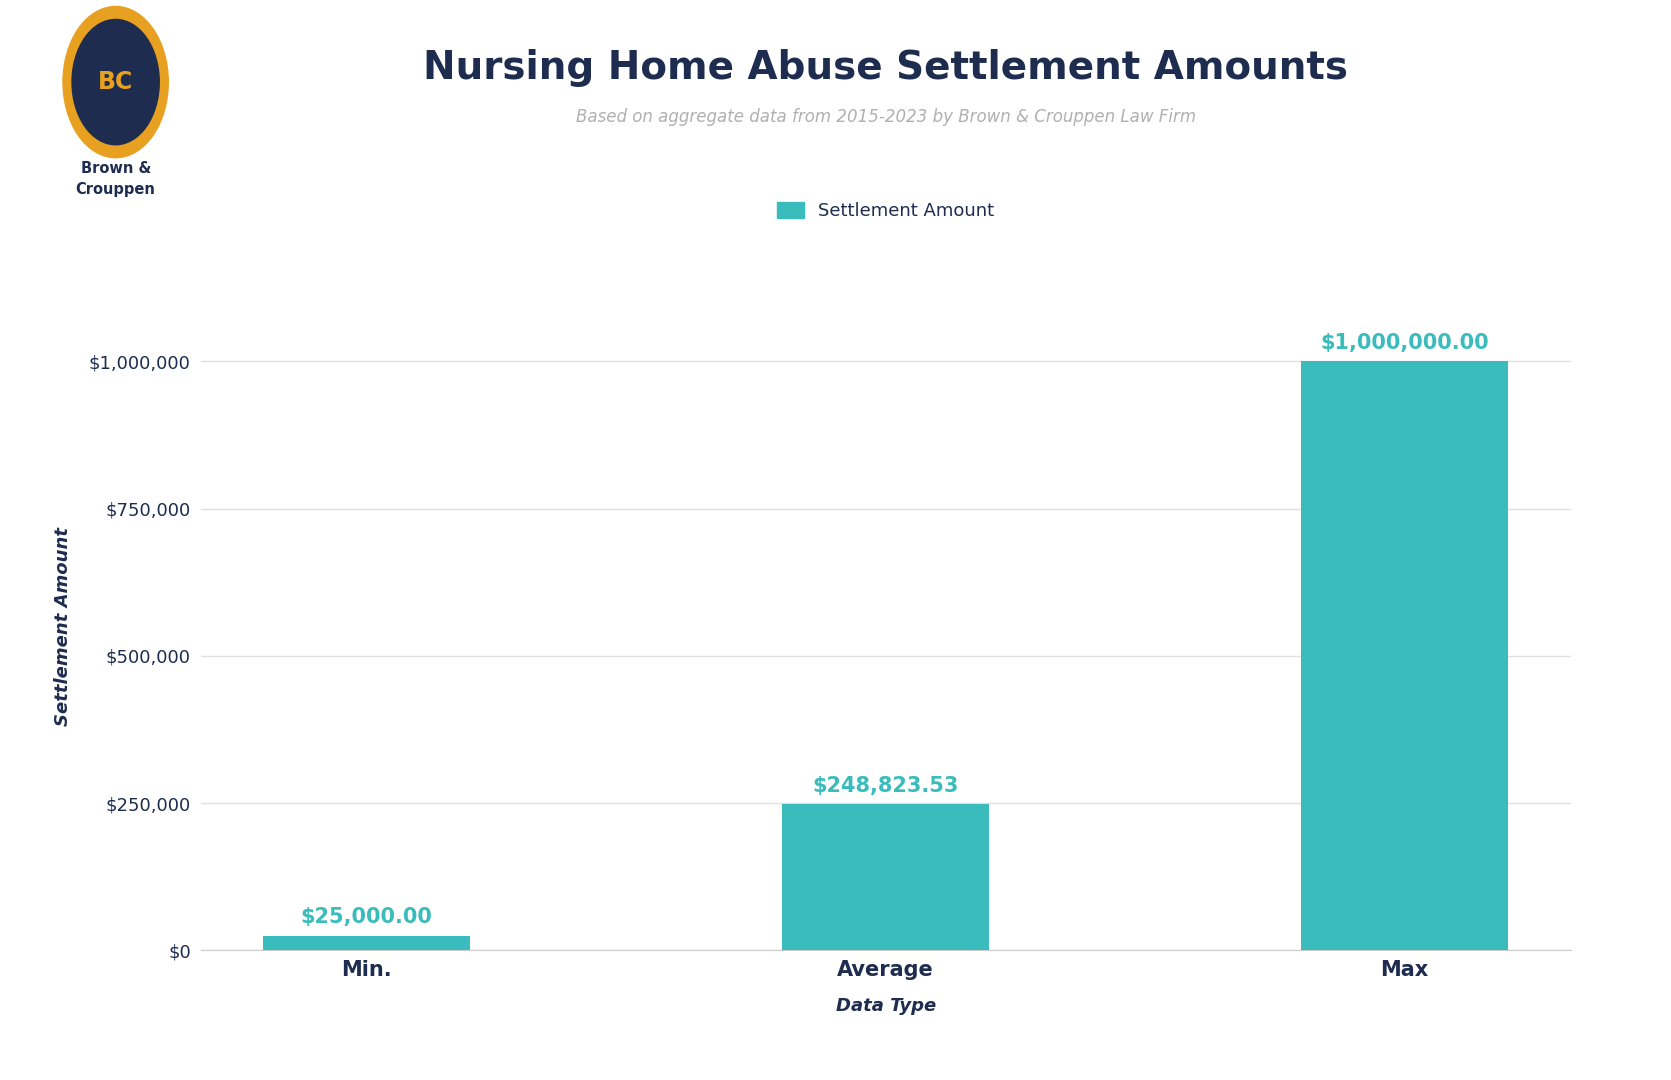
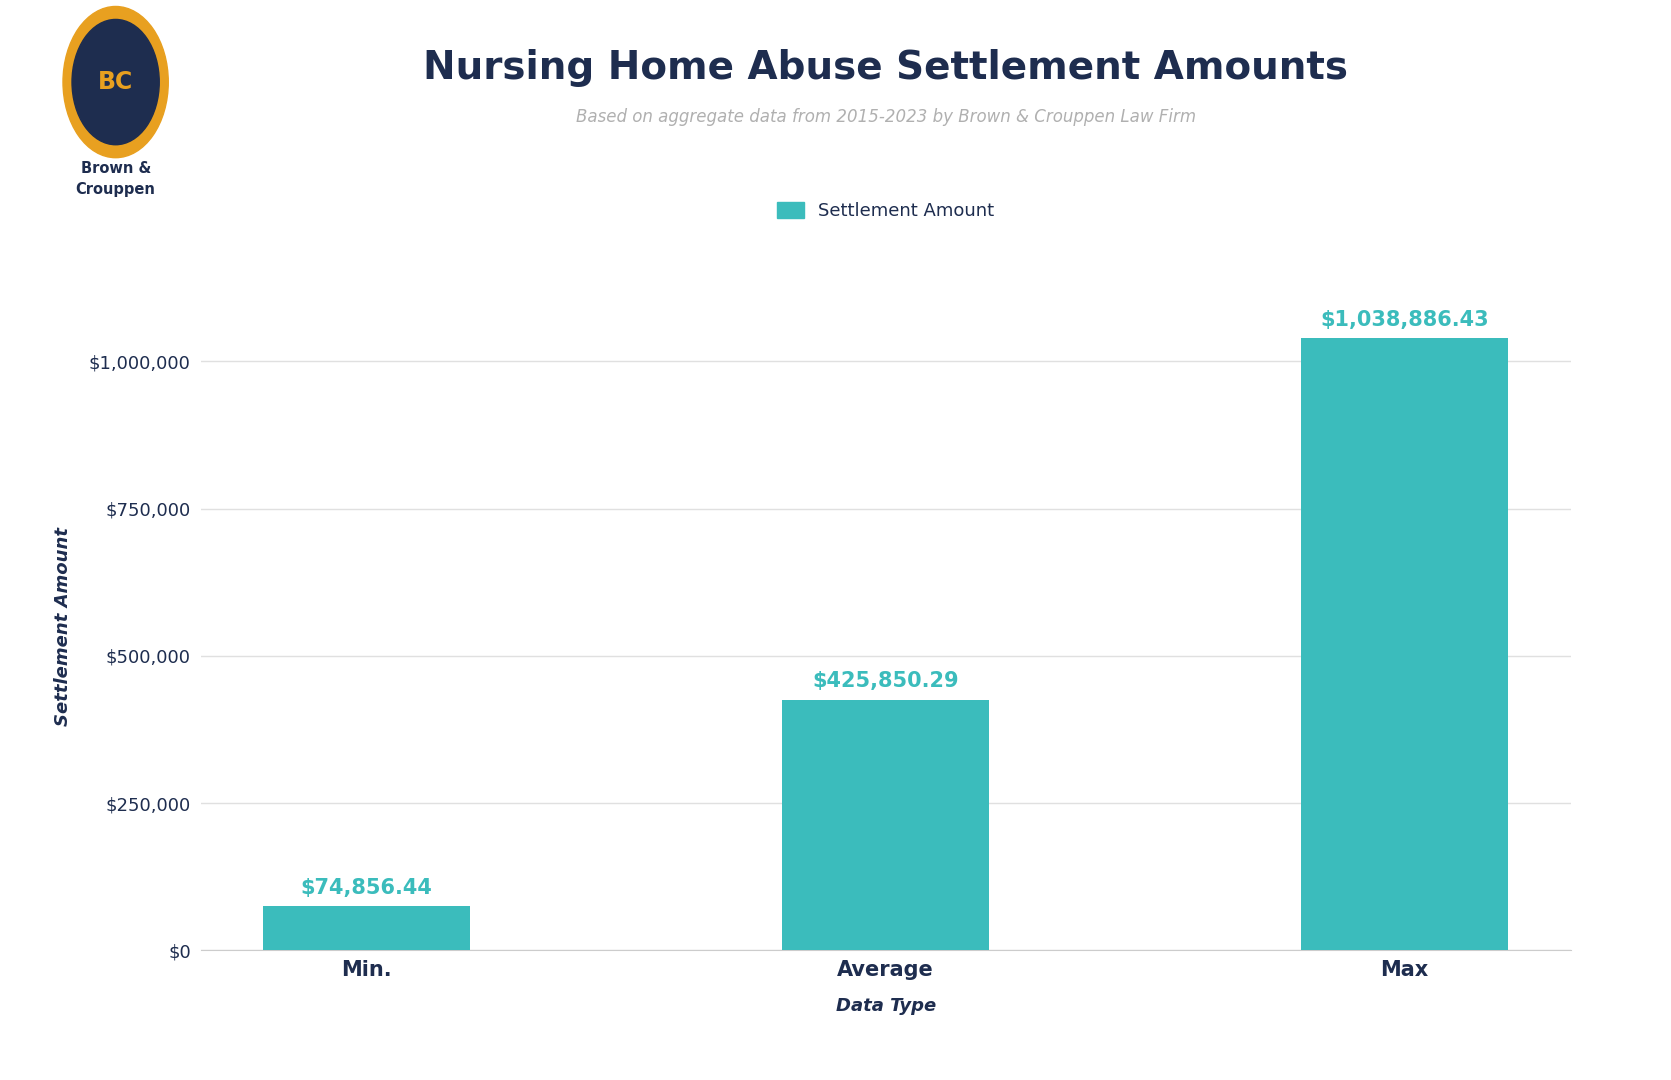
Min.: $25,000.00 -> $74,856.44
Average: $248,823.53 -> $425,850.29
Max: $1,000,000.00 -> $1,038,886.43
